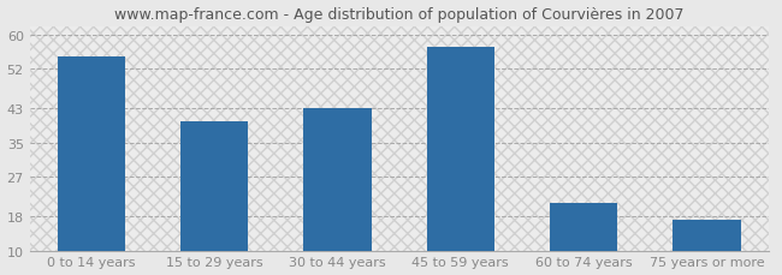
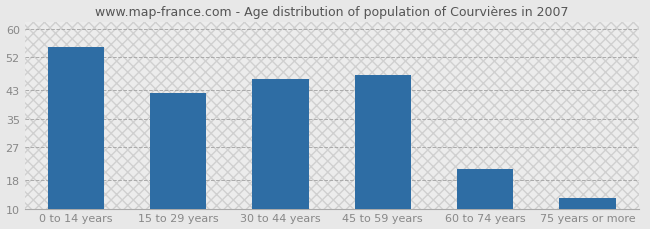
15 to 29 years: 40 -> 42
30 to 44 years: 43 -> 46
45 to 59 years: 57 -> 47
75 years or more: 17 -> 13
